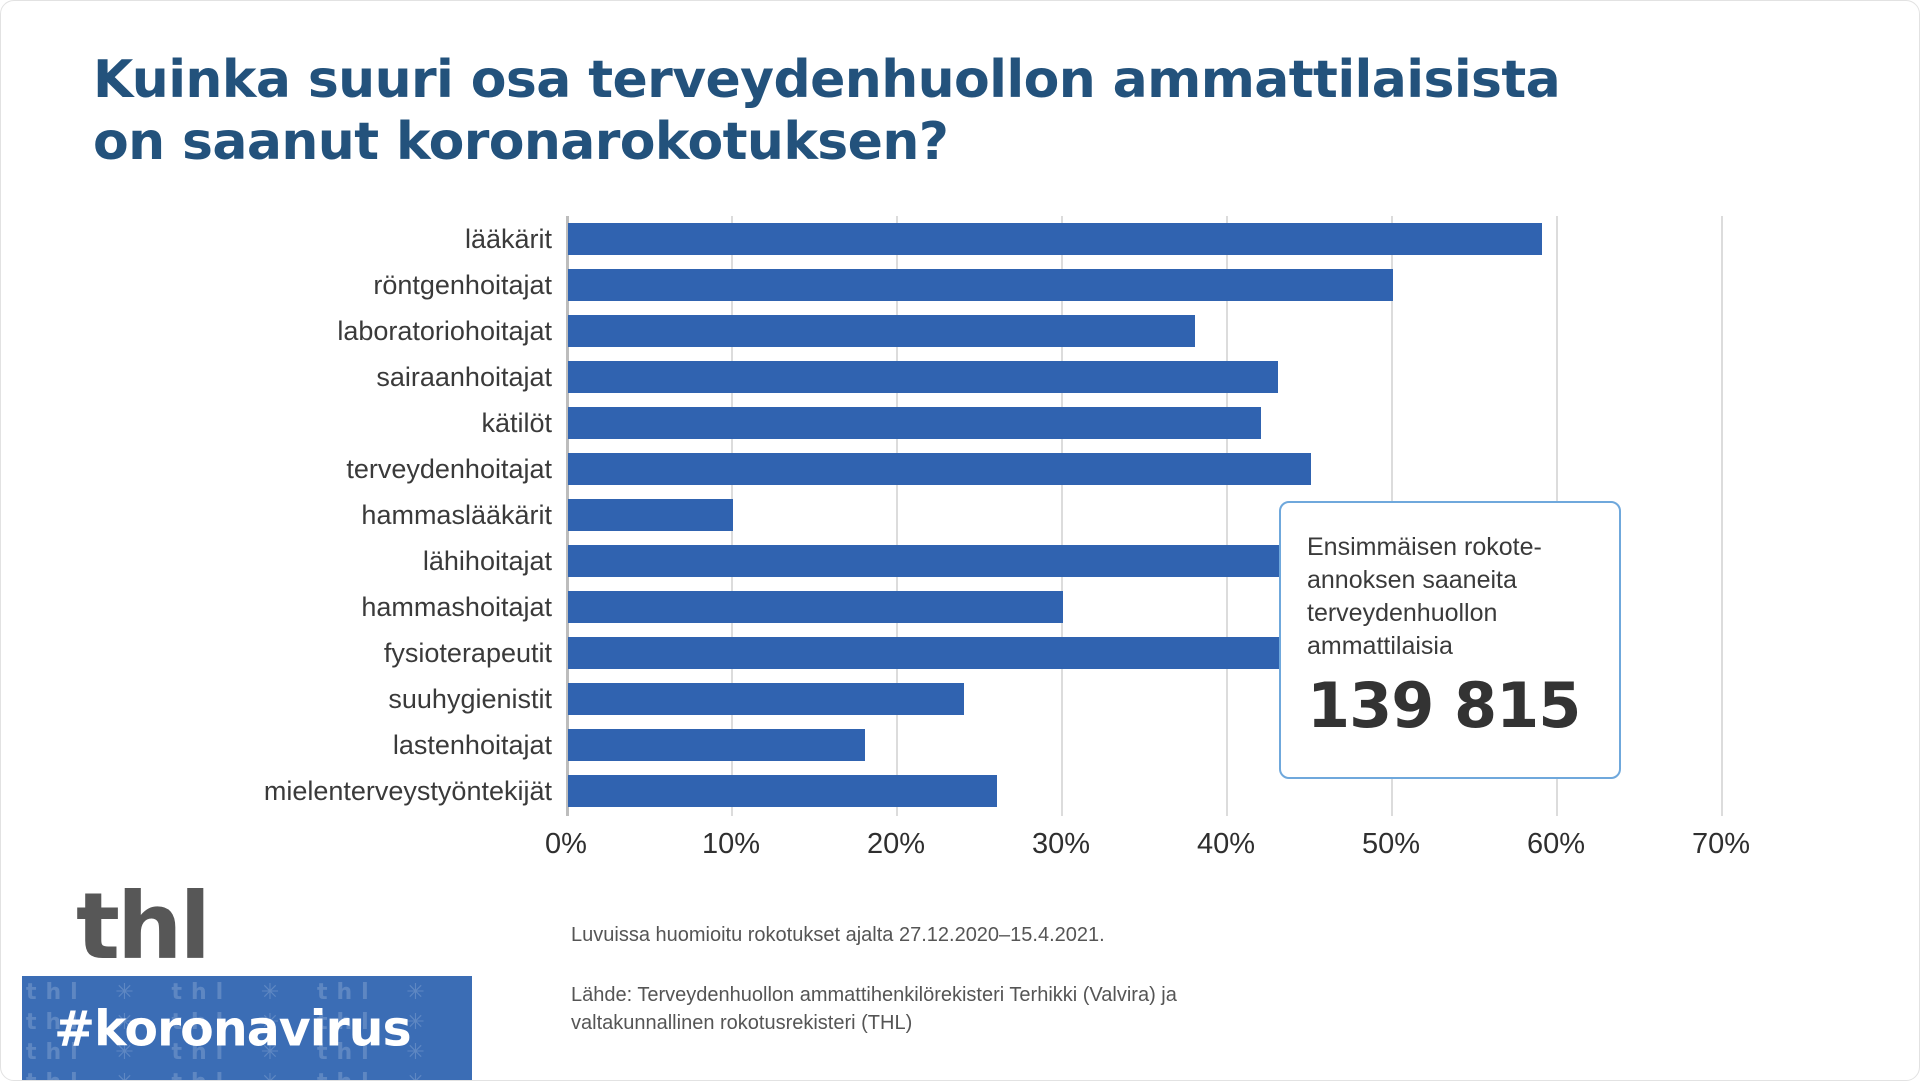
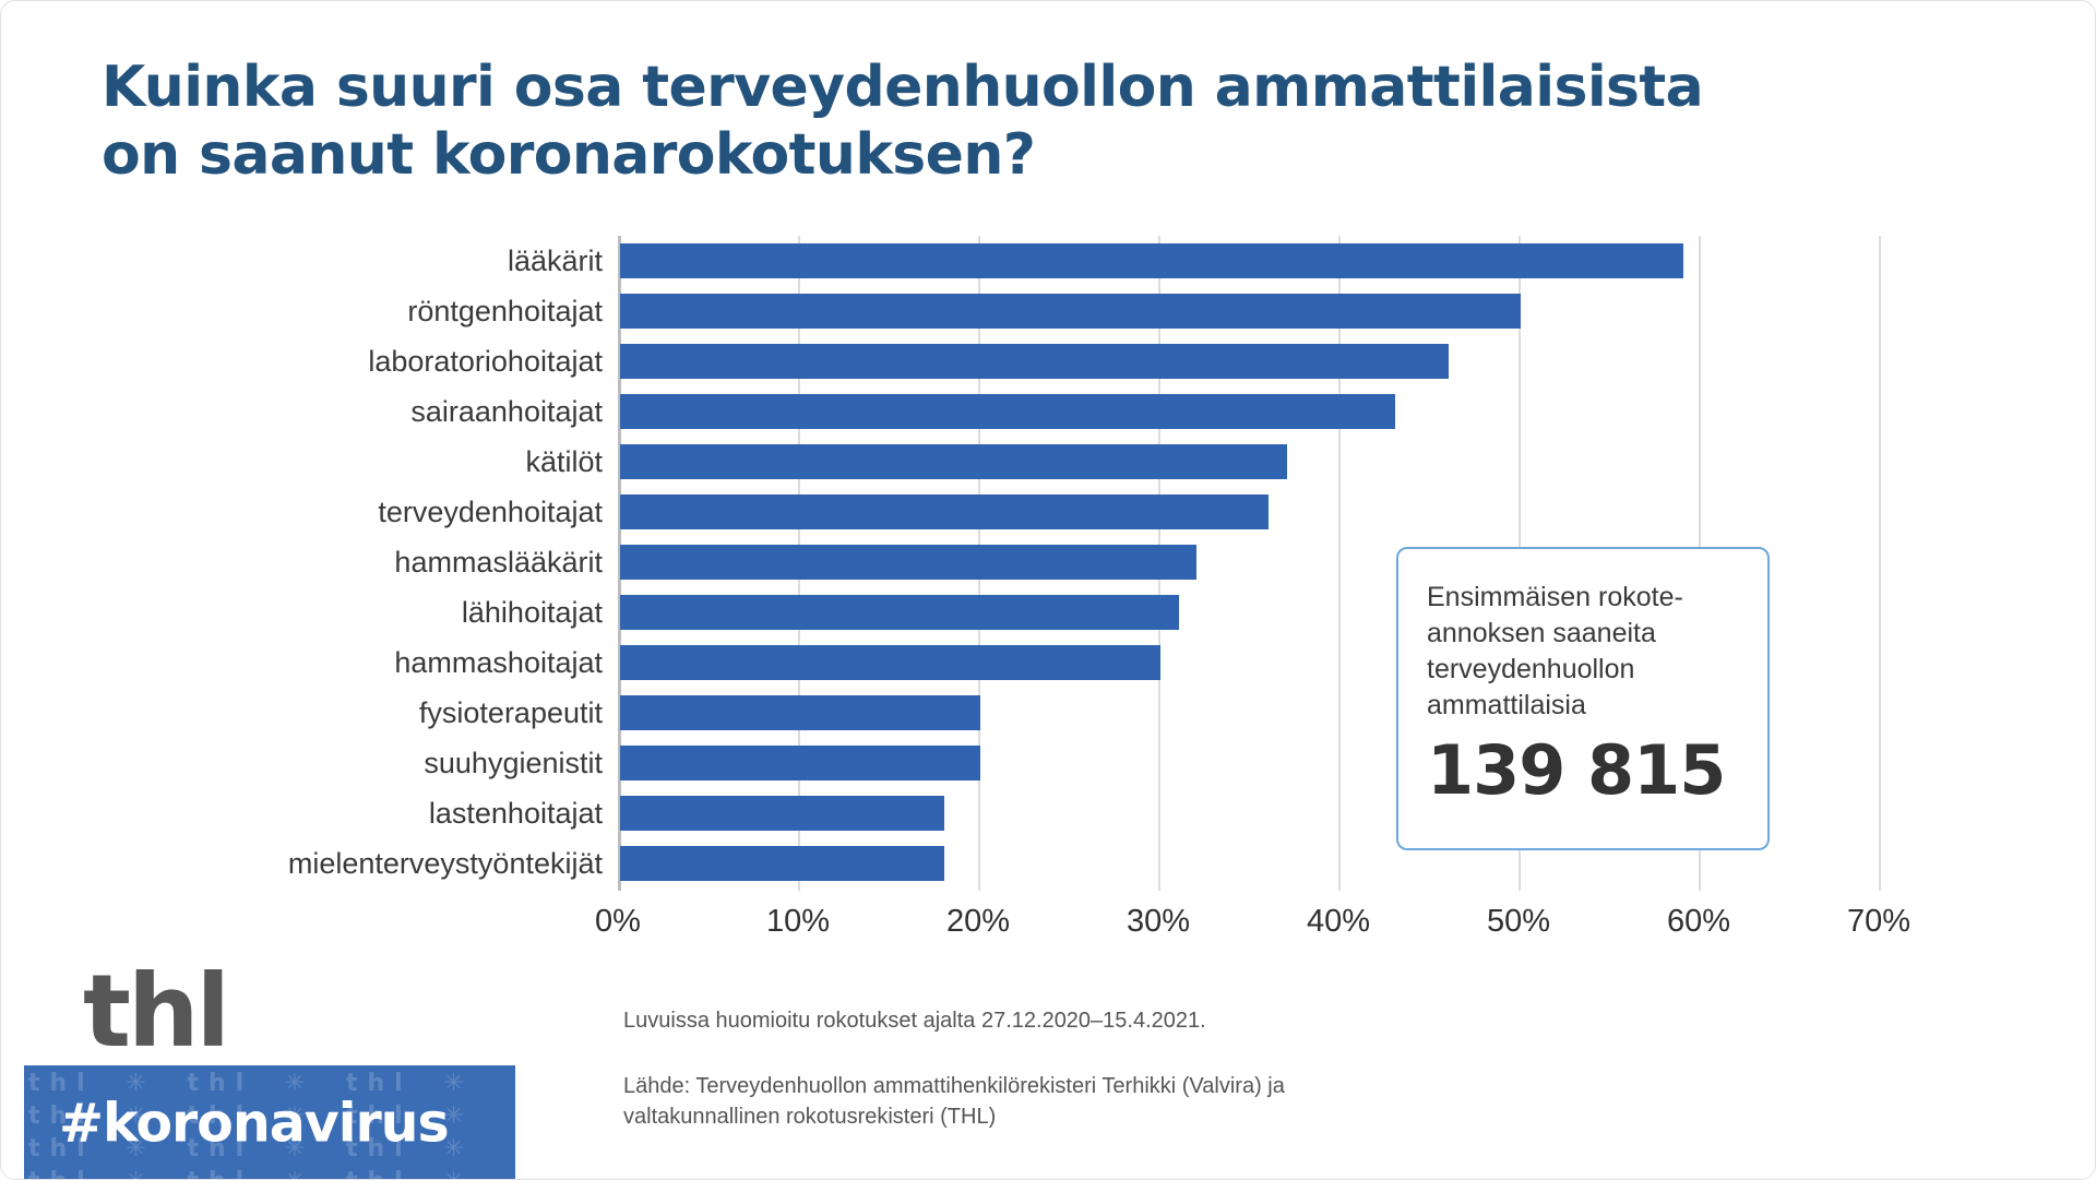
laboratoriohoitajat: 38% -> 46%
kätilöt: 42% -> 37%
terveydenhoitajat: 45% -> 36%
hammaslääkärit: 10% -> 32%
lähihoitajat: 55% -> 31%
fysioterapeutit: 48% -> 20%
suuhygienistit: 24% -> 20%
mielenterveystyöntekijät: 26% -> 18%
